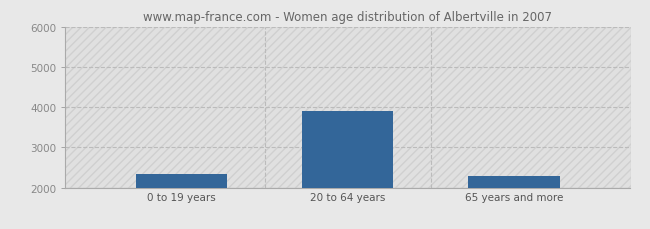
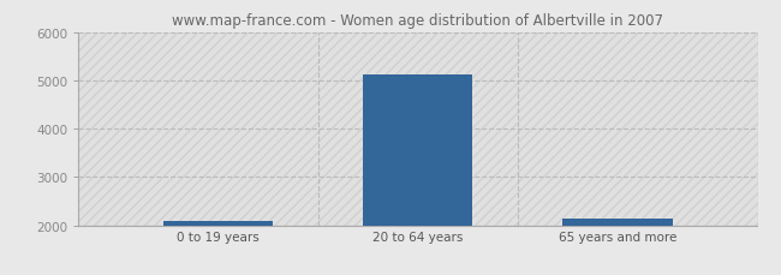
0 to 19 years: 2350 -> 2080
20 to 64 years: 3900 -> 5110
65 years and more: 2300 -> 2140
